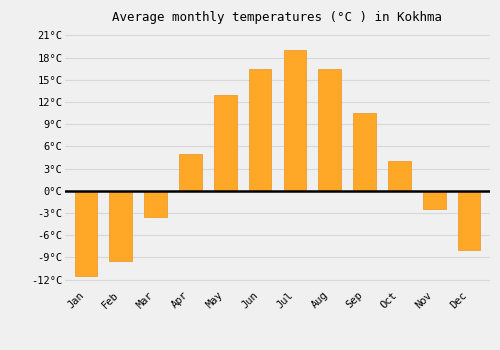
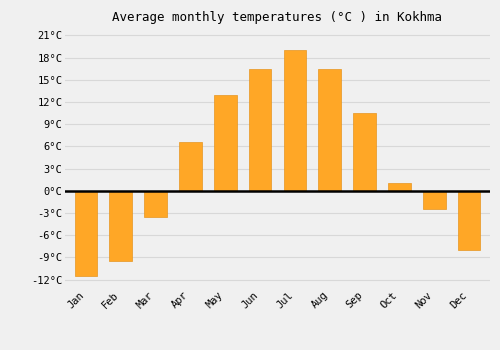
Apr: 5.0°C -> 6.6°C
Oct: 4.0°C -> 1.0°C
